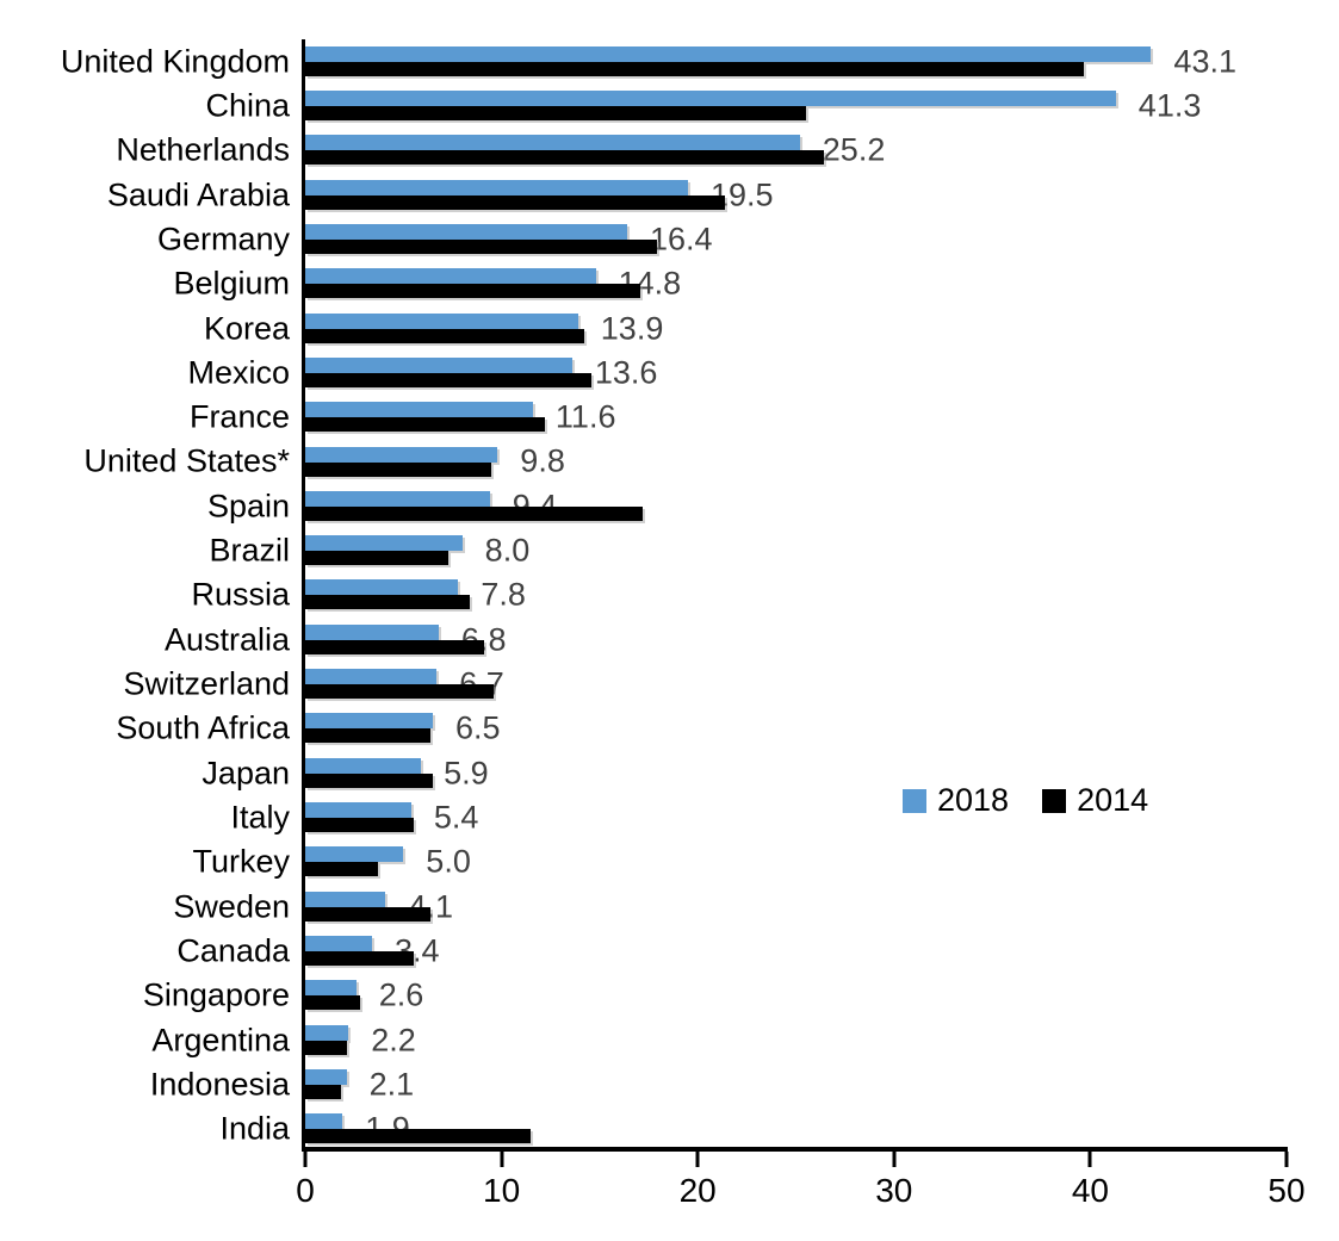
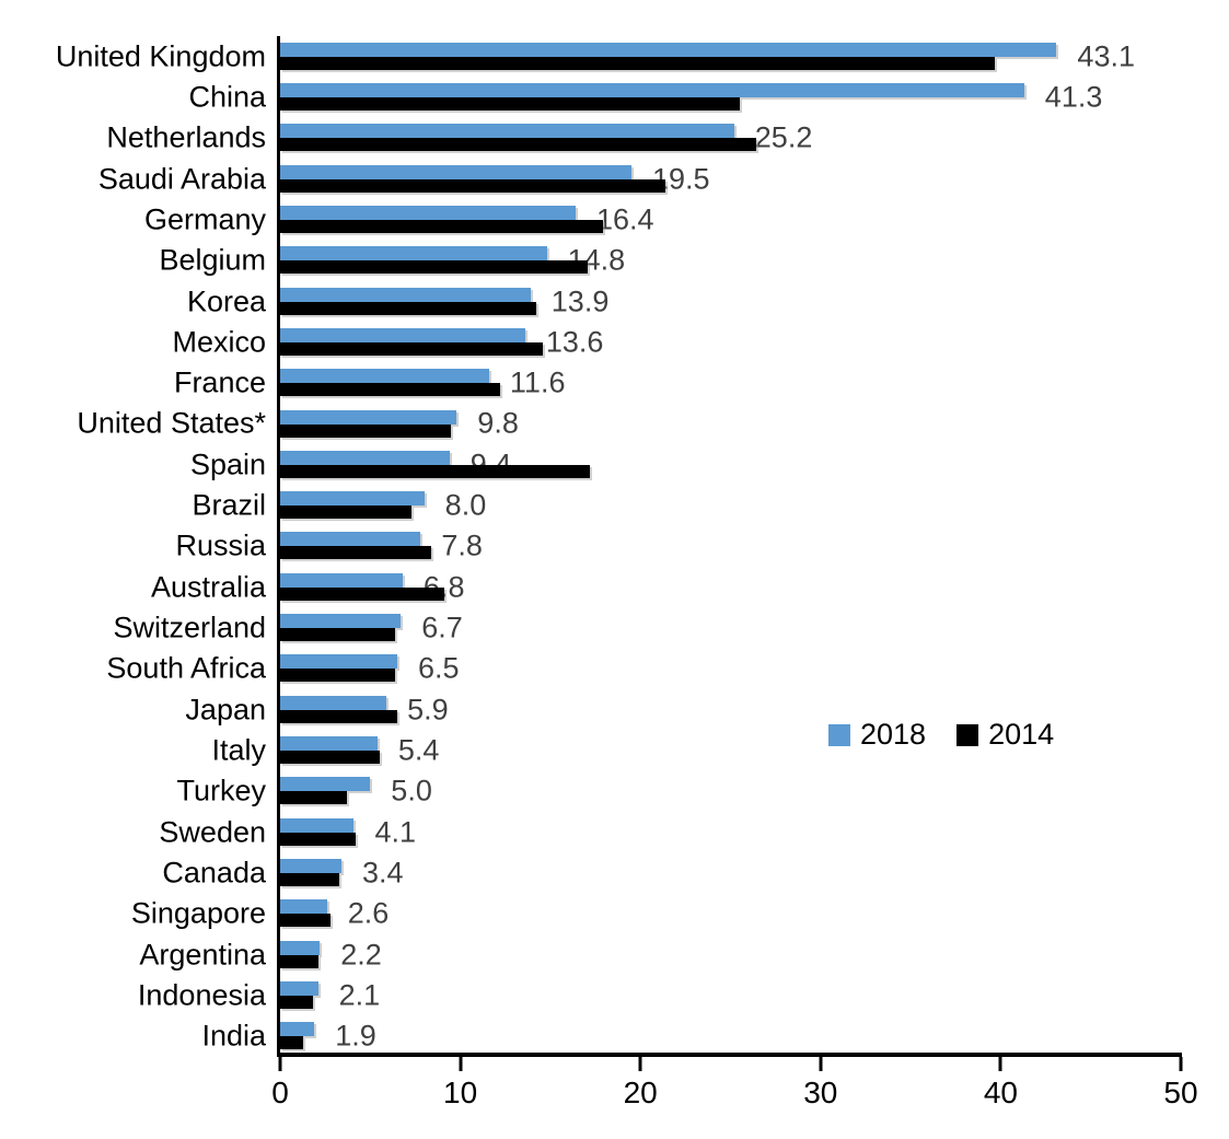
2014/Switzerland: 9.6 -> 6.4
2014/Sweden: 6.4 -> 4.2
2014/Canada: 5.5 -> 3.3
2014/India: 11.5 -> 1.3
